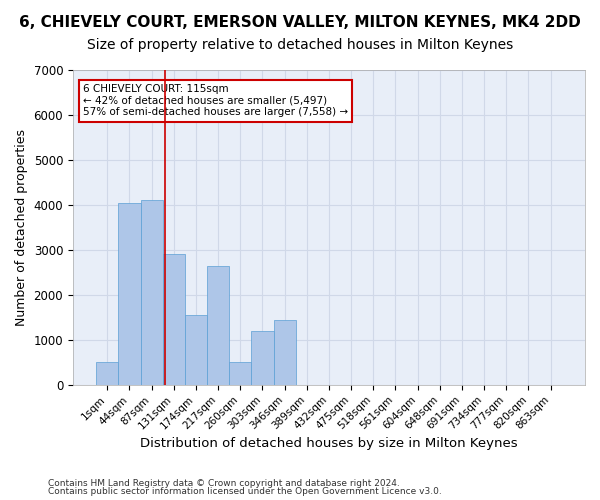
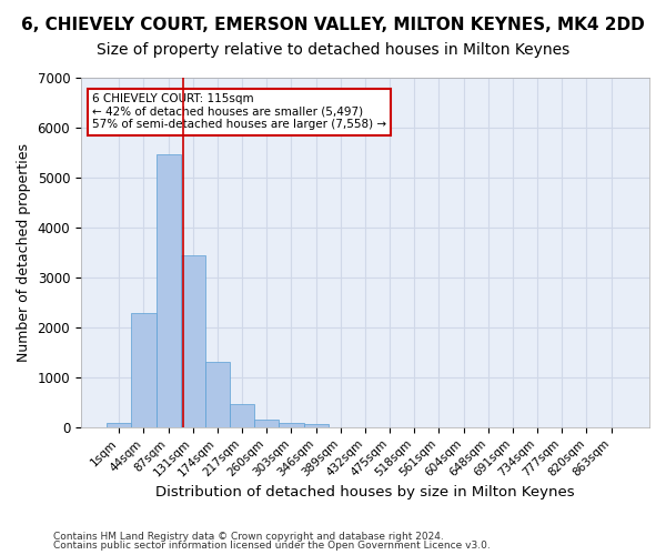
1sqm: 500 -> 80
44sqm: 4050 -> 2280
87sqm: 4100 -> 5470
131sqm: 2900 -> 3440
174sqm: 1550 -> 1310
217sqm: 2650 -> 470
260sqm: 500 -> 160
303sqm: 1200 -> 90
346sqm: 1450 -> 60
